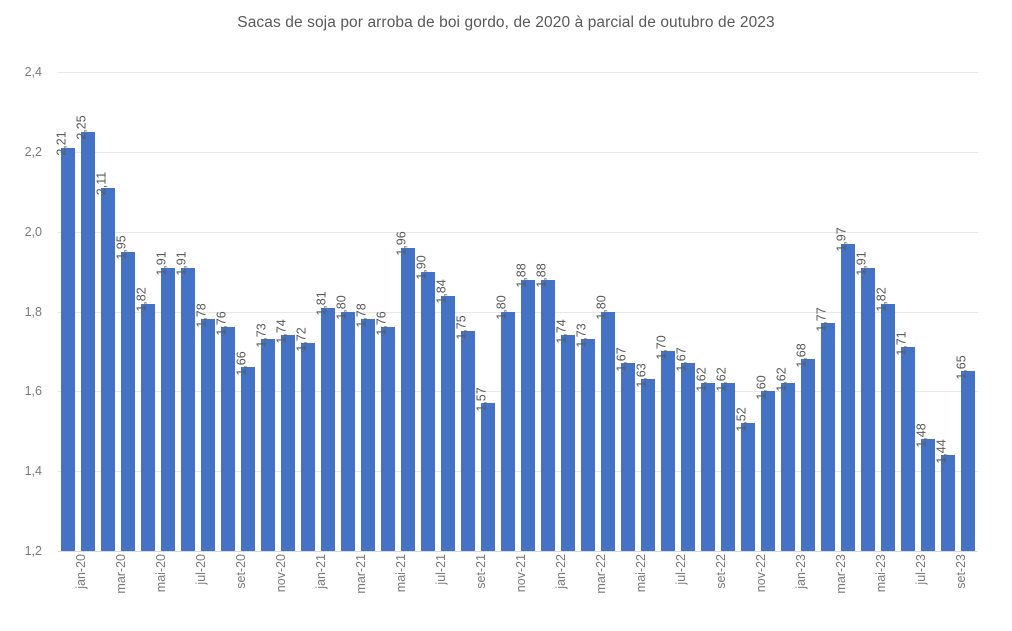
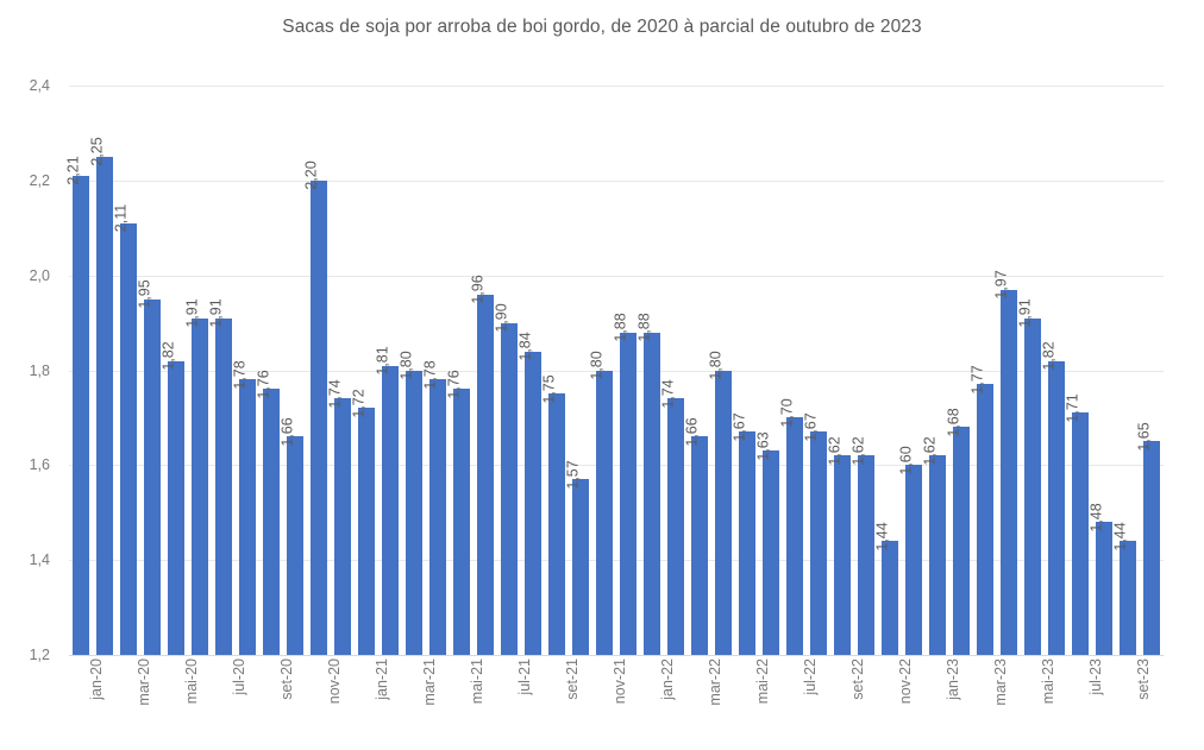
nov-20: 1,73 -> 2,20
mar-22: 1,73 -> 1,66
nov-22: 1,52 -> 1,44
